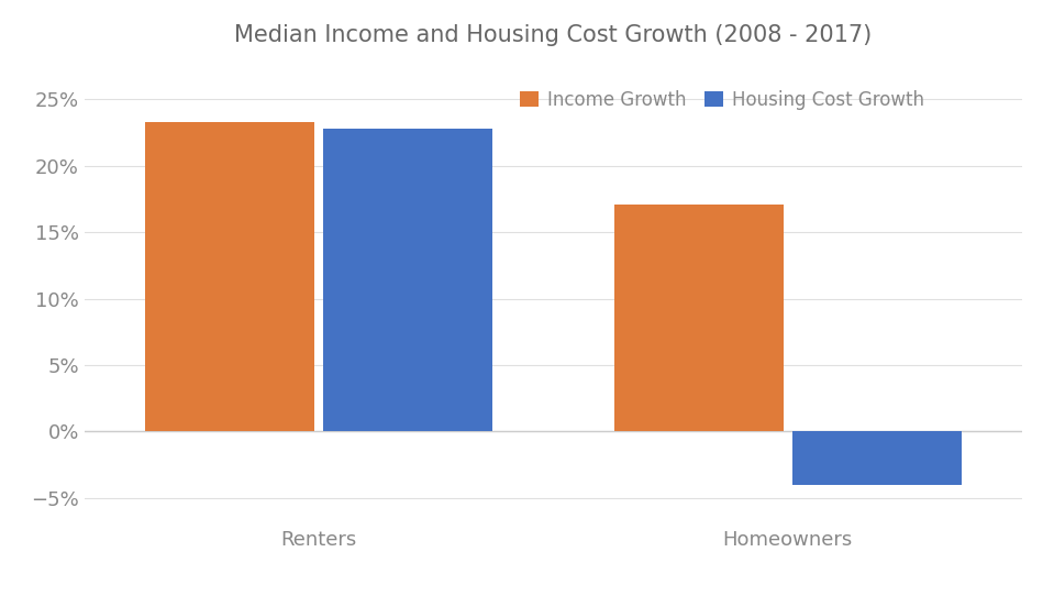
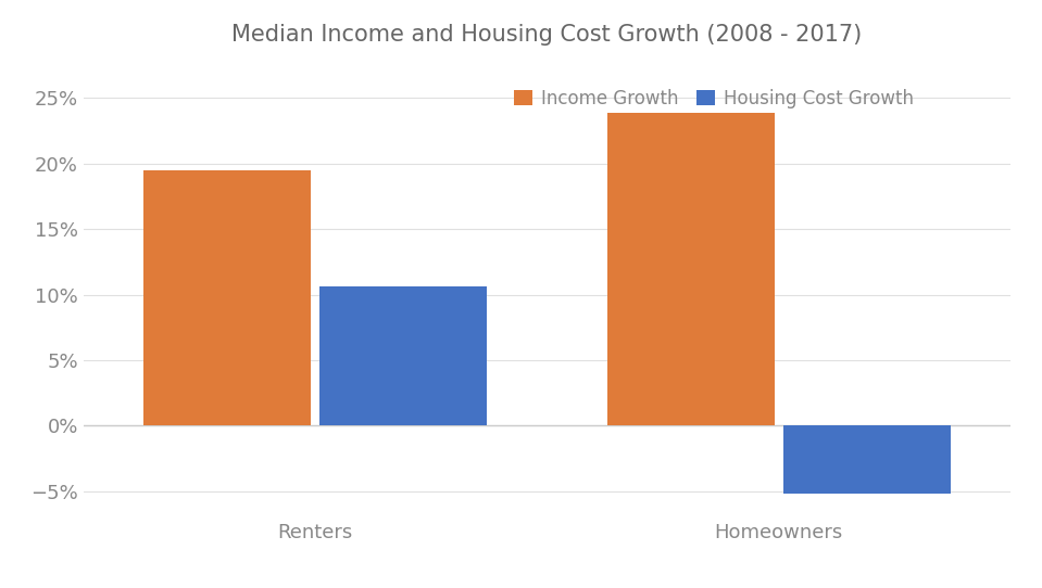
Income Growth/Renters: 23.3% -> 19.5%
Housing Cost Growth/Renters: 22.8% -> 10.6%
Income Growth/Homeowners: 17.1% -> 23.9%
Housing Cost Growth/Homeowners: -4.0% -> -5.2%
